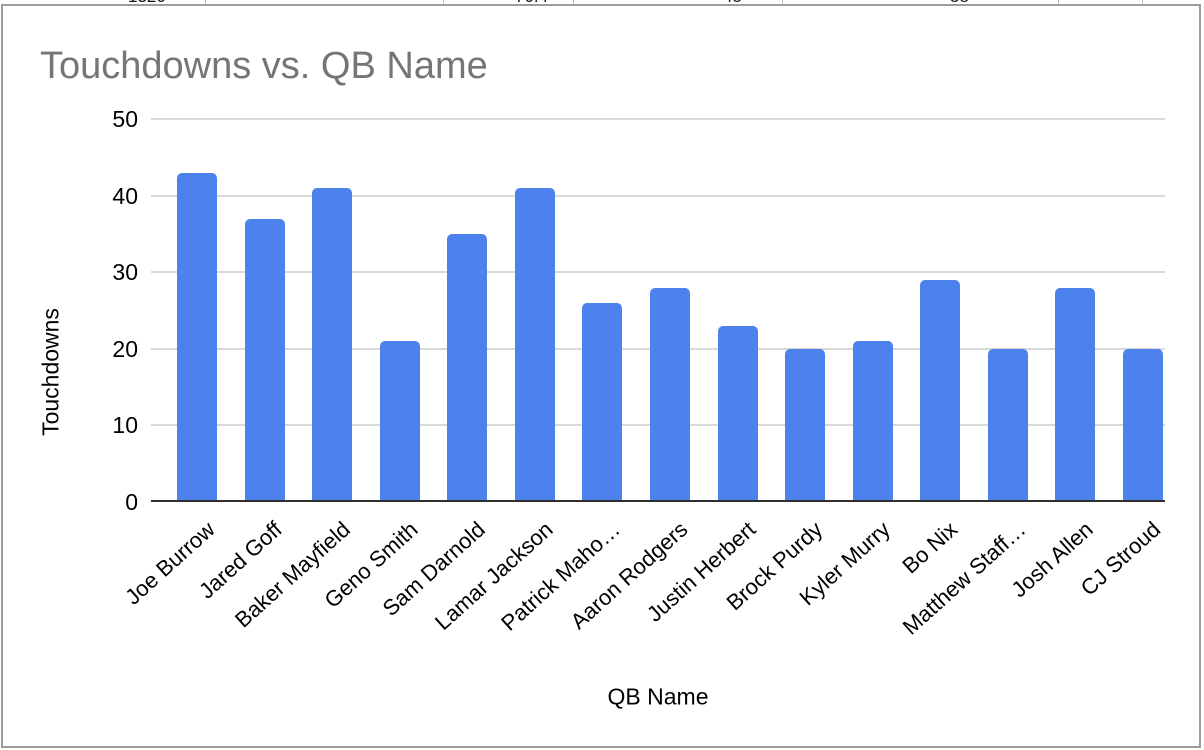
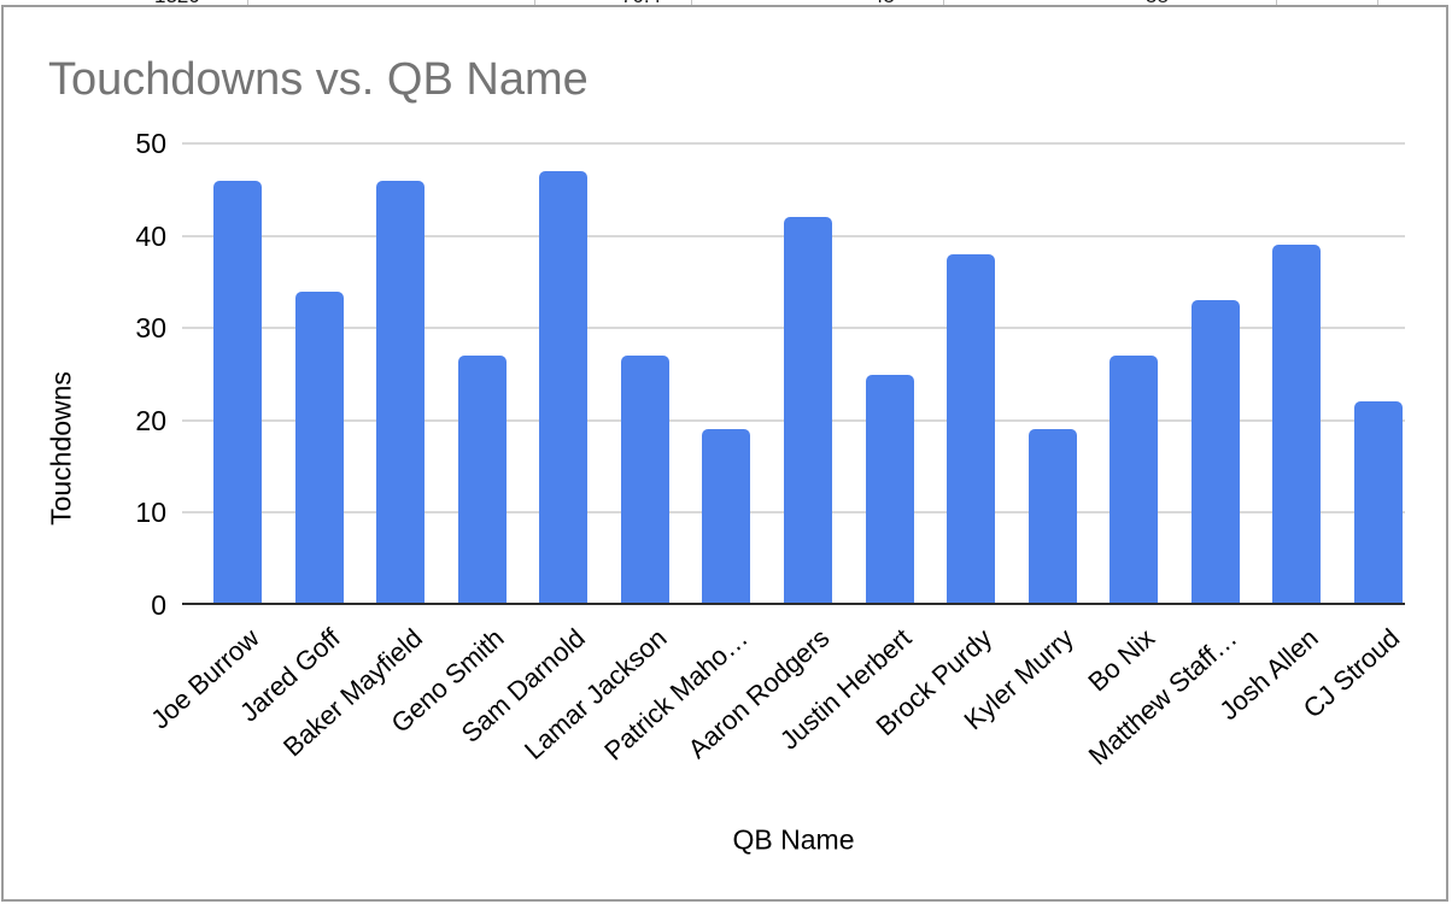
Joe Burrow: 43 -> 46
Jared Goff: 37 -> 34
Baker Mayfield: 41 -> 46
Geno Smith: 21 -> 27
Sam Darnold: 35 -> 47
Lamar Jackson: 41 -> 27
Patrick Maho…: 26 -> 19
Aaron Rodgers: 28 -> 42
Justin Herbert: 23 -> 25
Brock Purdy: 20 -> 38
Kyler Murry: 21 -> 19
Bo Nix: 29 -> 27
Matthew Staff…: 20 -> 33
Josh Allen: 28 -> 39
CJ Stroud: 20 -> 22
